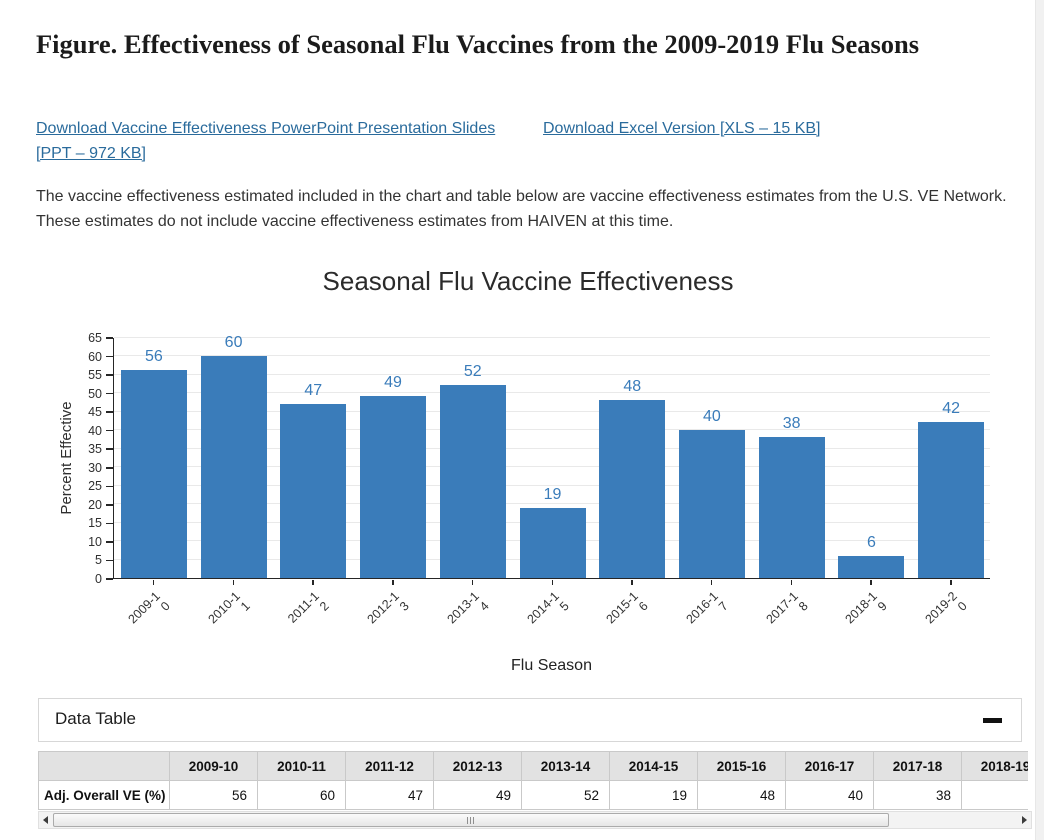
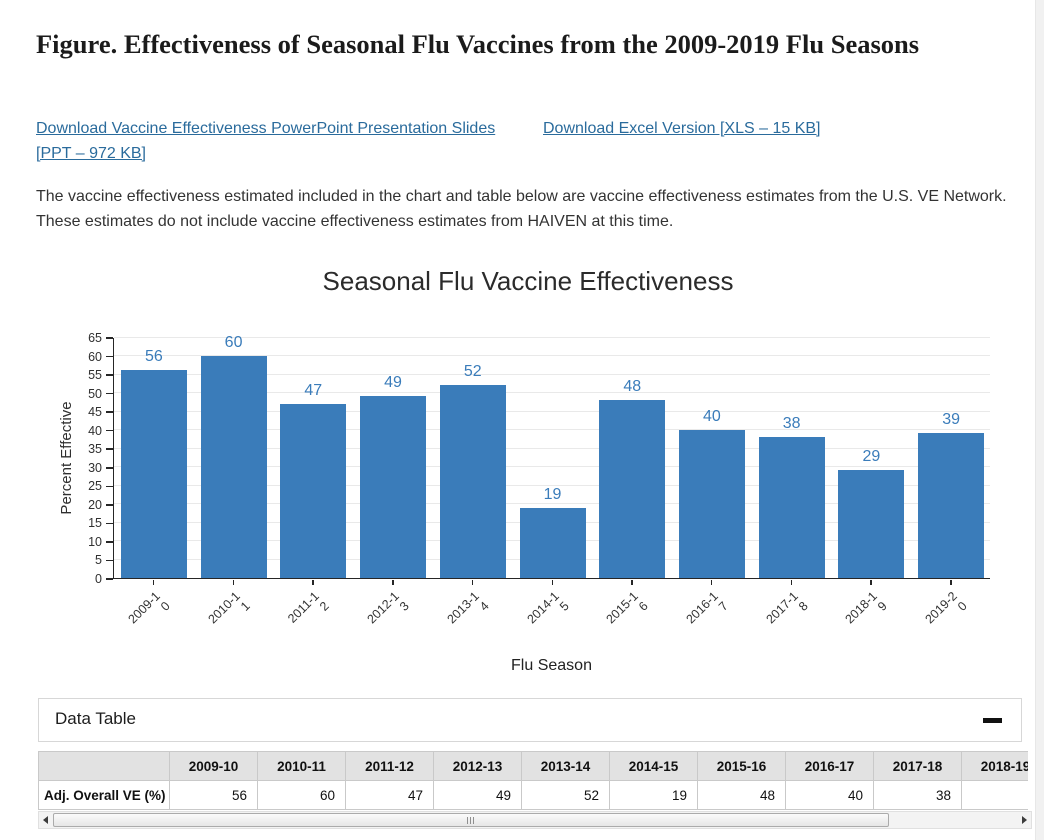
2018-19: 6 -> 29
2019-20: 42 -> 39
